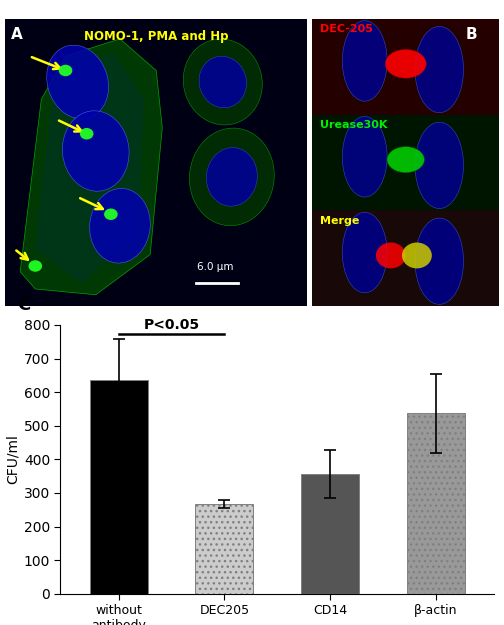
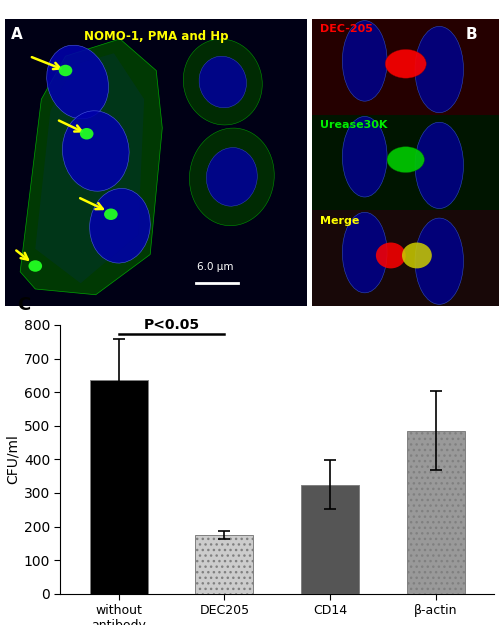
DEC205: 268 -> 175
CD14: 357 -> 325
β-actin: 537 -> 485
